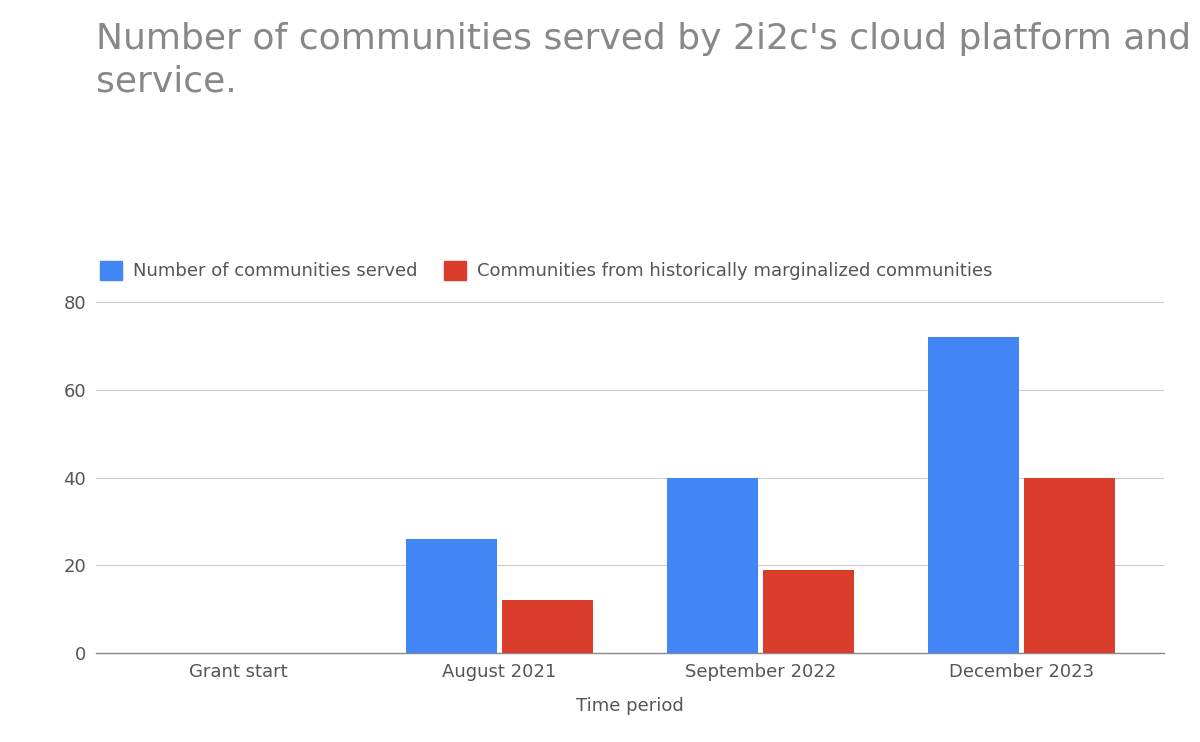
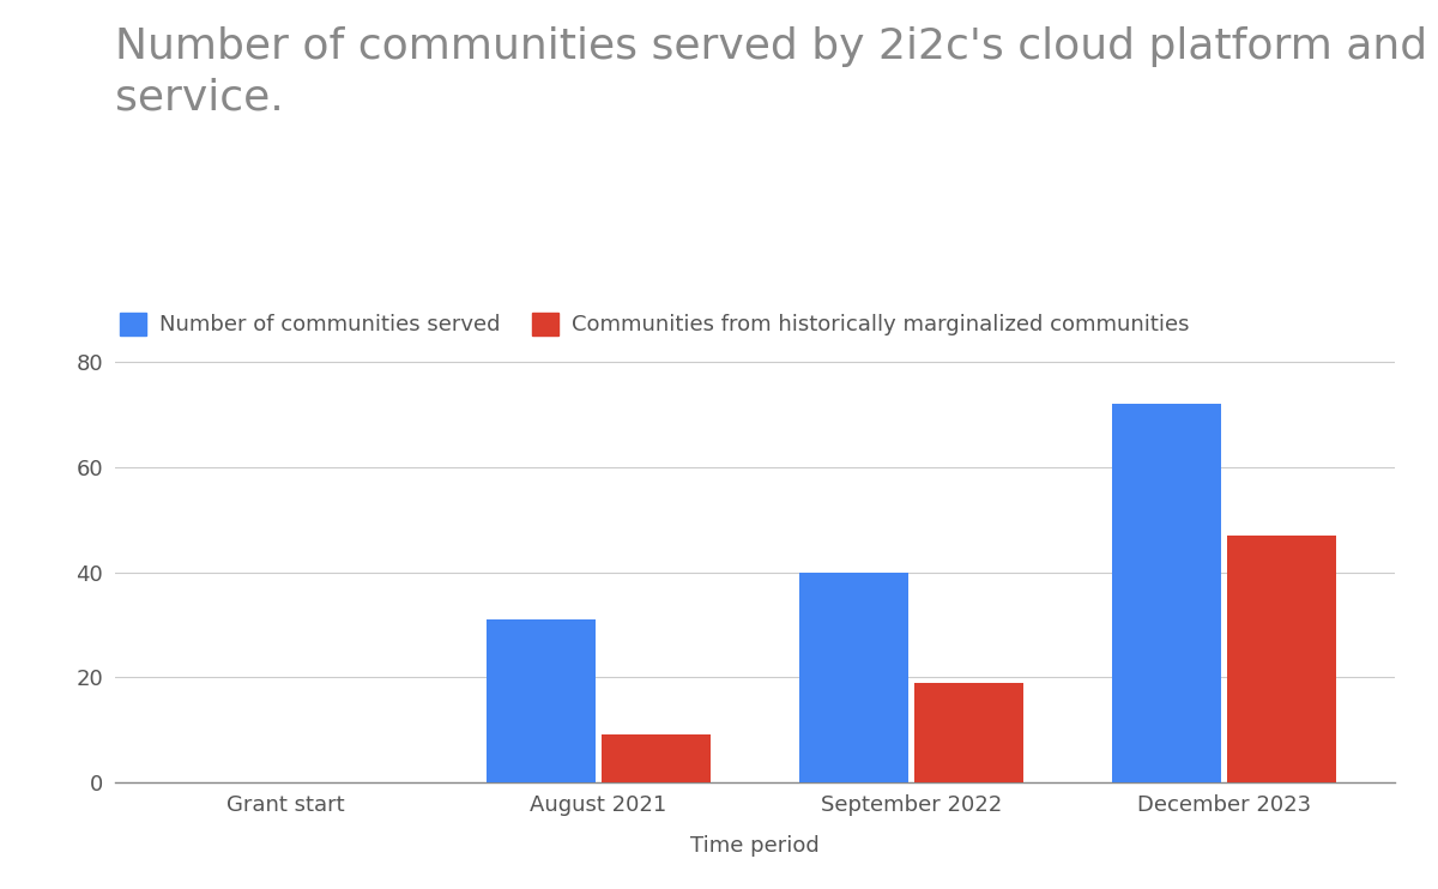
Number of communities served/August 2021: 26 -> 31
Communities from historically marginalized communities/August 2021: 12 -> 9
Communities from historically marginalized communities/December 2023: 40 -> 47
